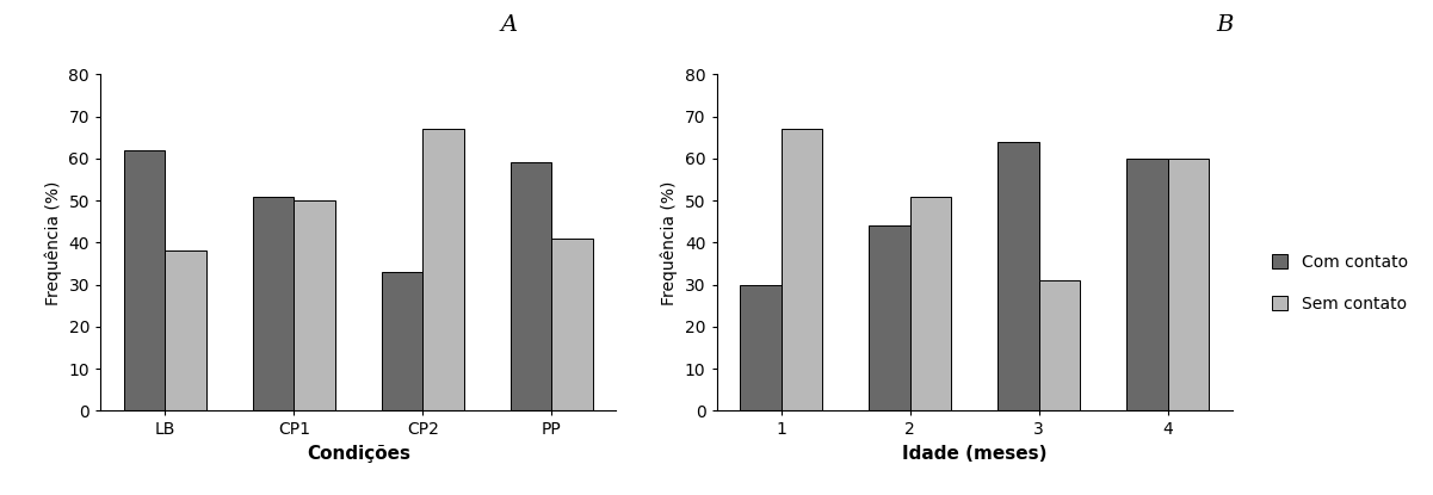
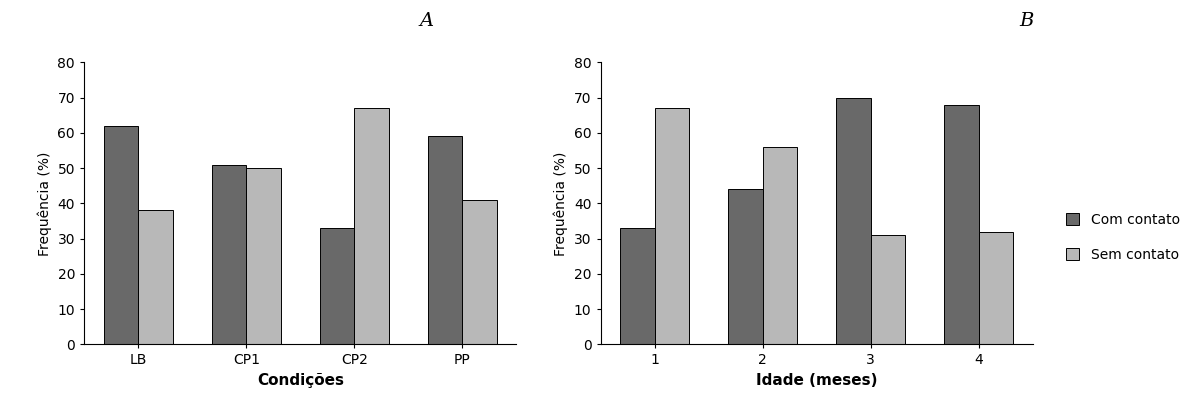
Com contato/1: 30 -> 33
Sem contato/2: 51 -> 56
Com contato/3: 64 -> 70
Com contato/4: 60 -> 68
Sem contato/4: 60 -> 32
